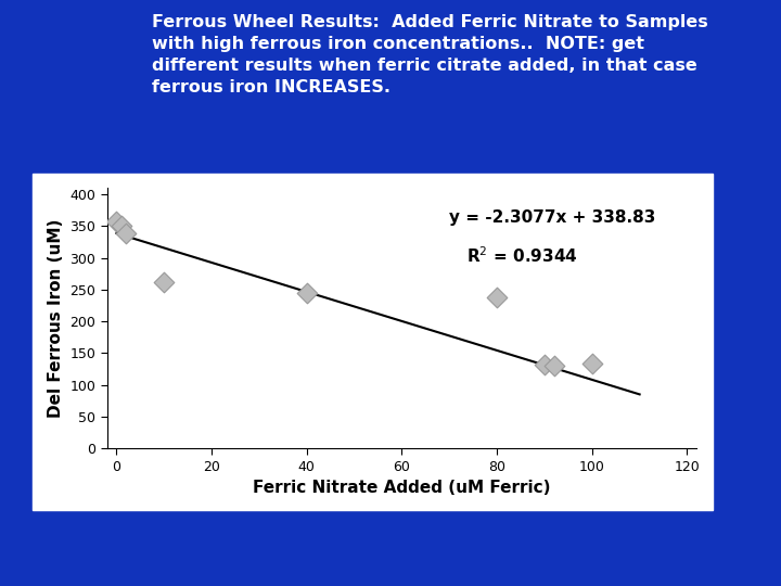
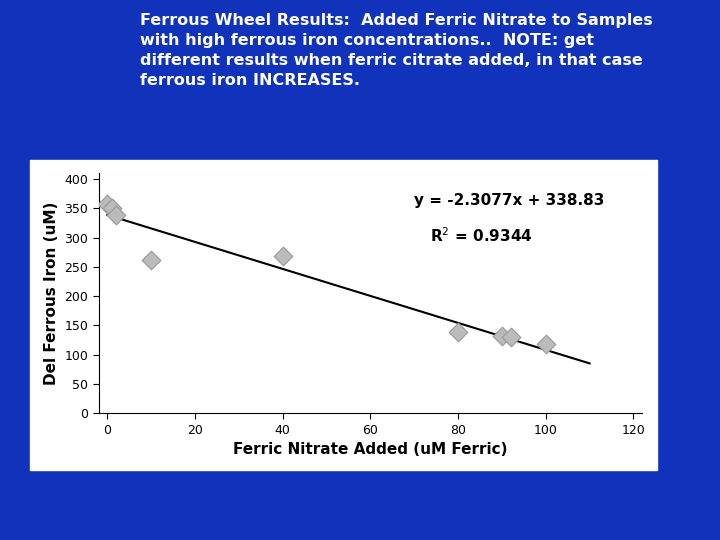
40: 244 -> 268
80: 238 -> 138
100: 134 -> 118
